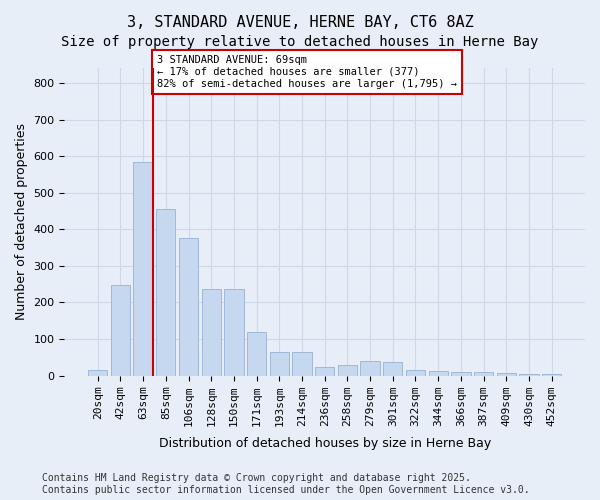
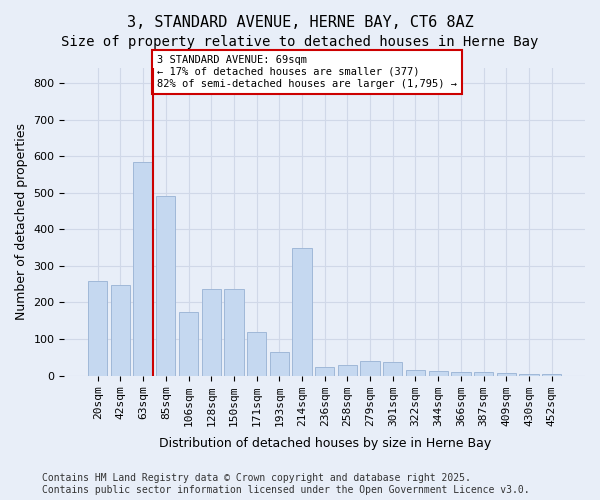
20sqm: 15 -> 260
85sqm: 455 -> 490
106sqm: 375 -> 175
214sqm: 65 -> 350
